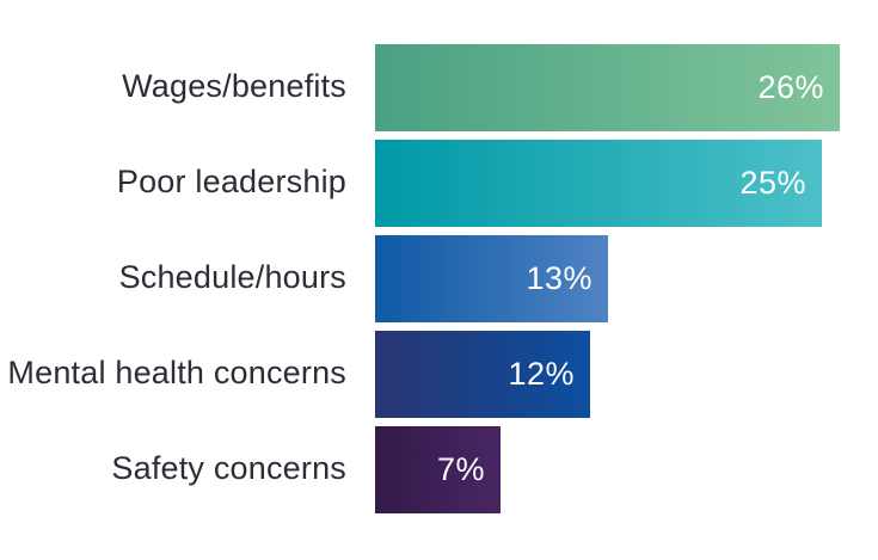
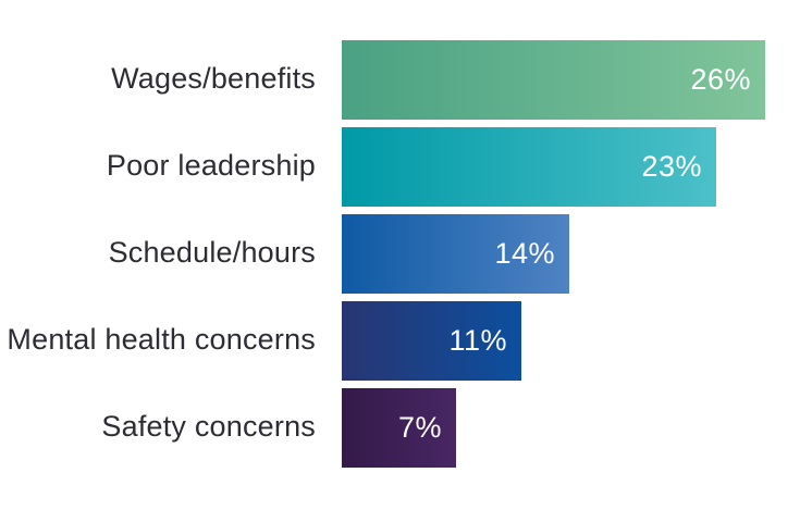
Poor leadership: 25% -> 23%
Schedule/hours: 13% -> 14%
Mental health concerns: 12% -> 11%
